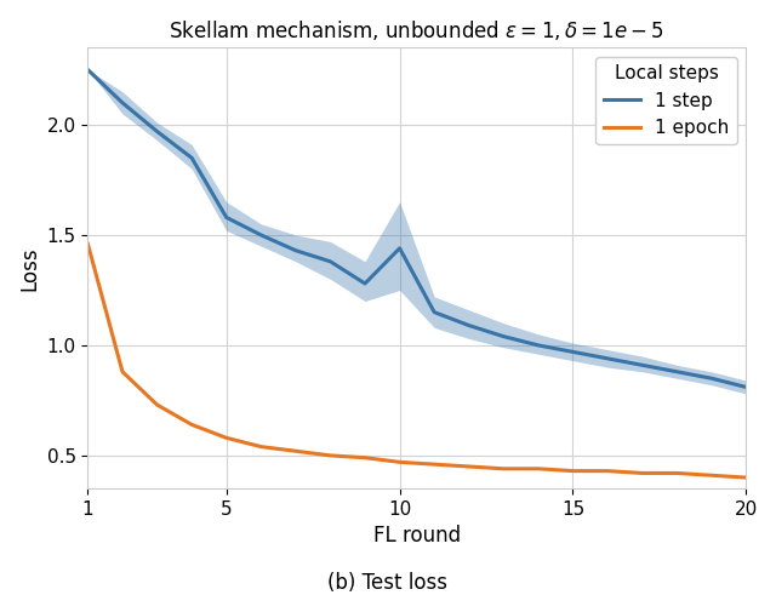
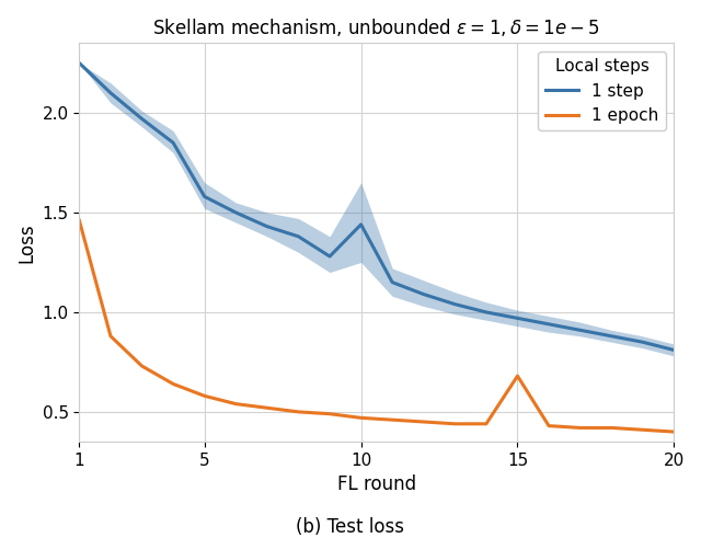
1 epoch/15: 0.43 -> 0.68
